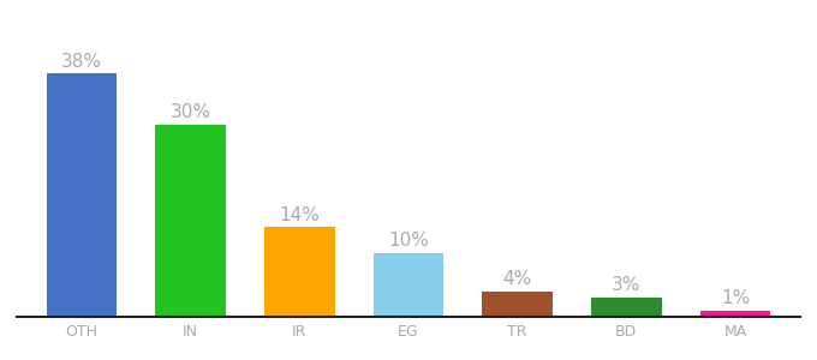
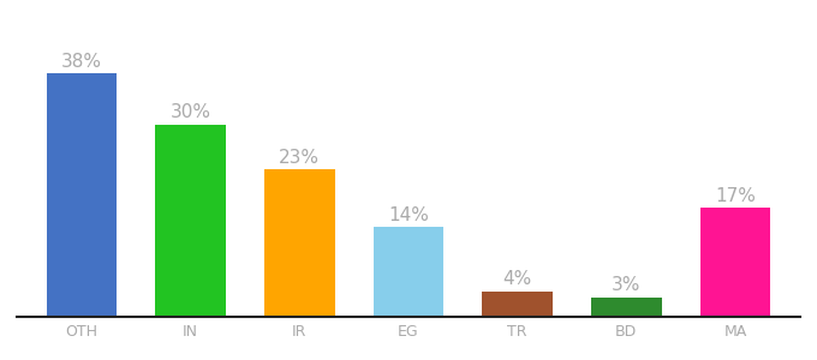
IR: 14% -> 23%
EG: 10% -> 14%
MA: 1% -> 17%
